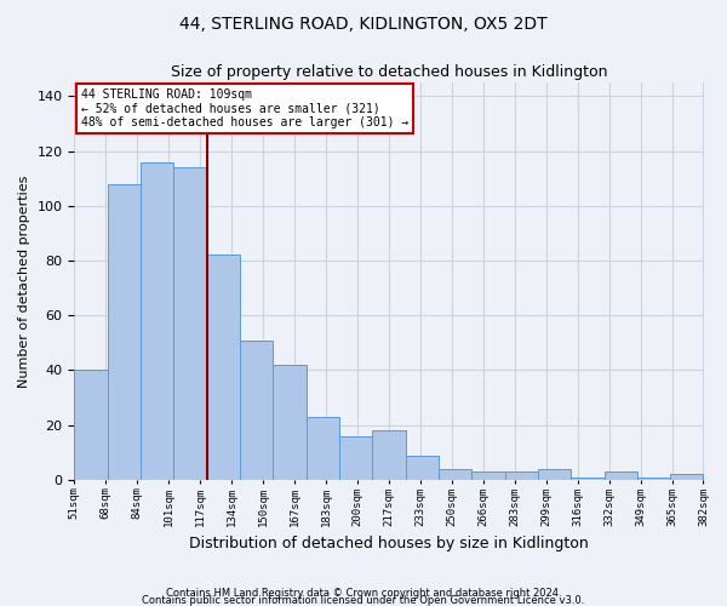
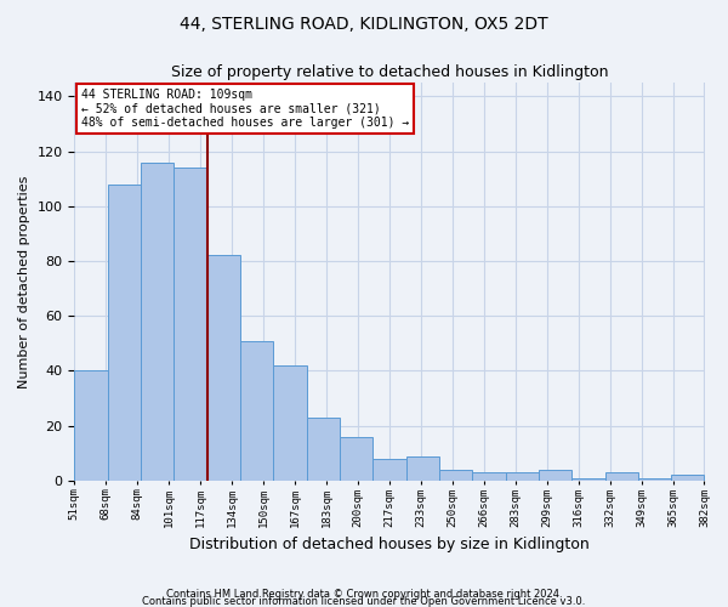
217sqm: 18 -> 8
